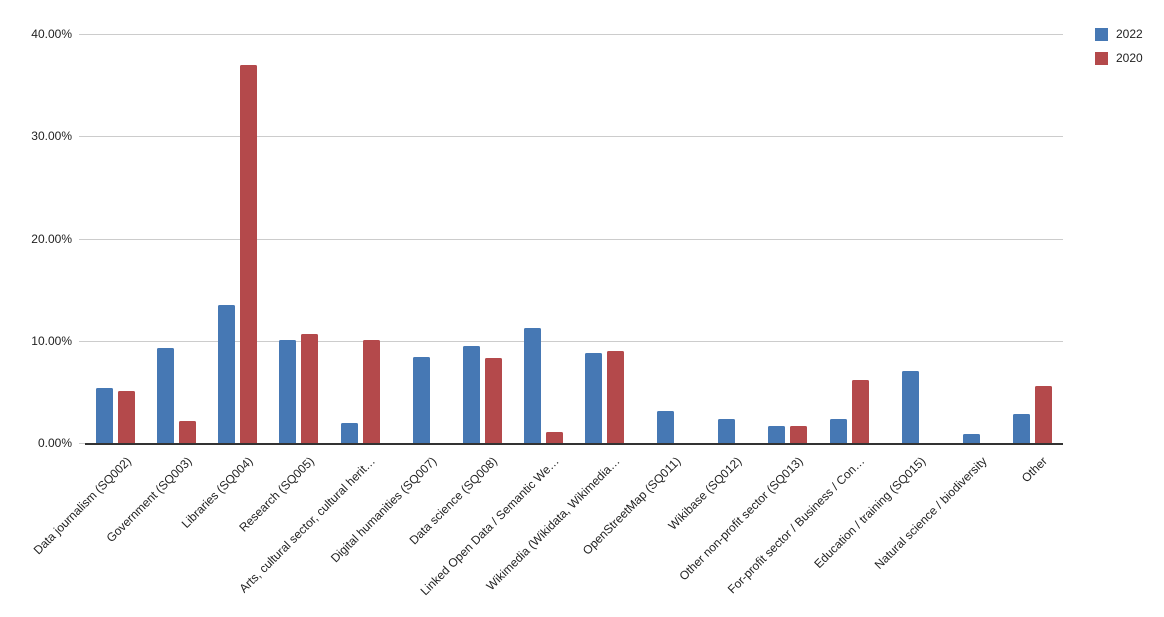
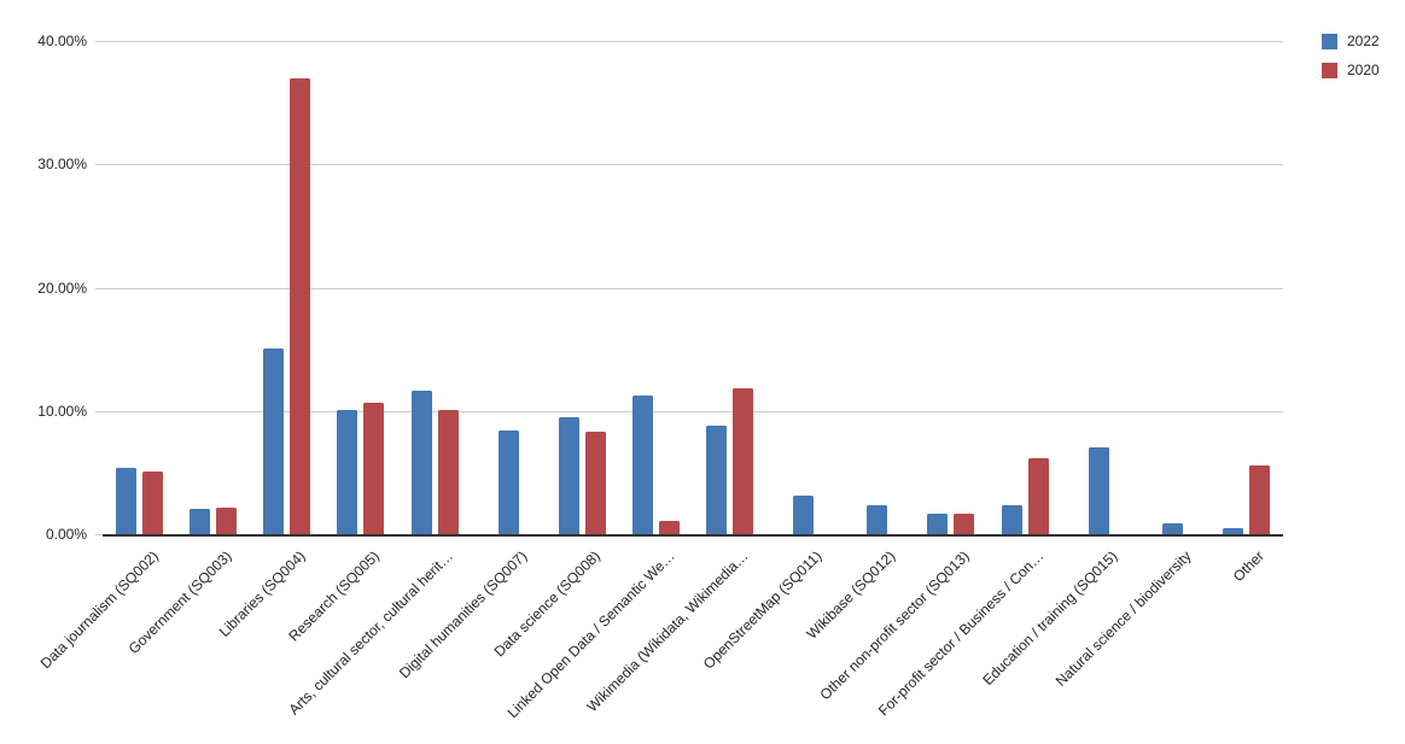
2022/Government (SQ003): 9.3% -> 2.1%
2022/Libraries (SQ004): 13.5% -> 15.1%
2022/Arts, cultural sector, cultural herit…: 2.0% -> 11.6%
2020/Wikimedia (Wikidata, Wikimedia…: 9.0% -> 11.8%
2022/Other: 2.8% -> 0.5%
